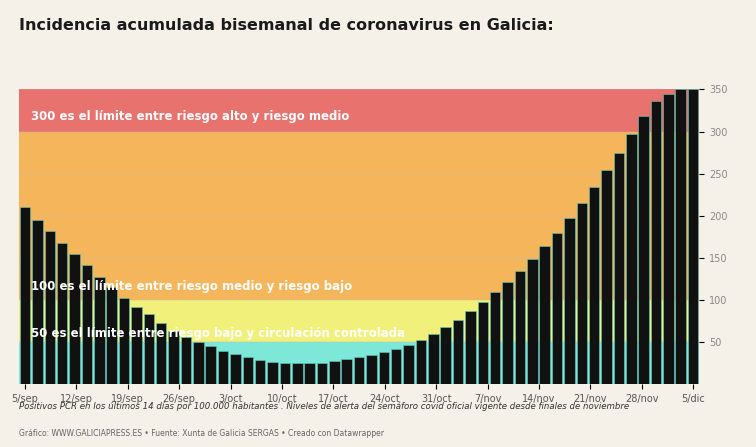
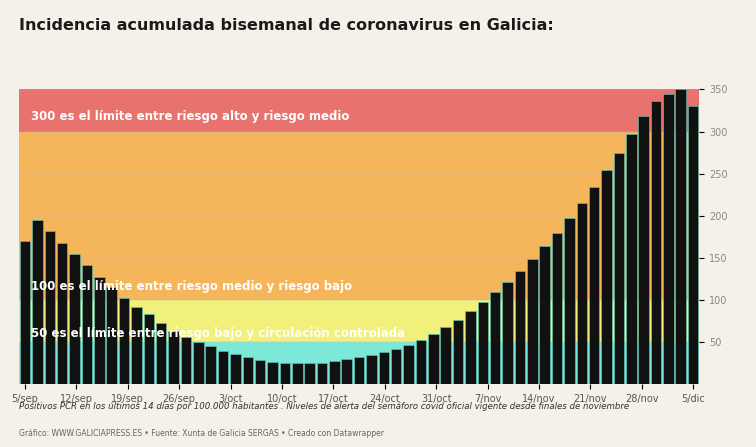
5/sep: 210 -> 170
5/dic: 350 -> 330
